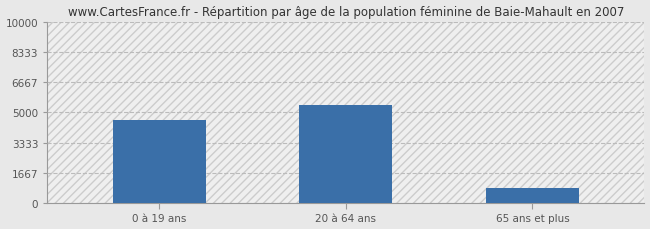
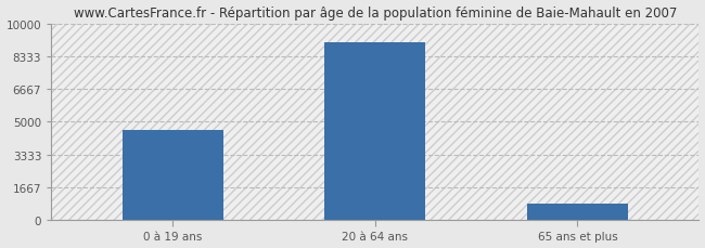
20 à 64 ans: 5400 -> 9000
